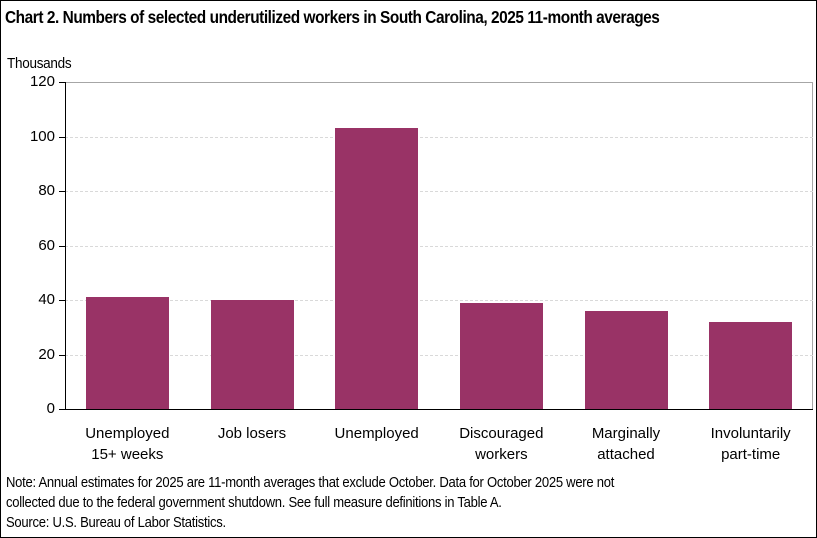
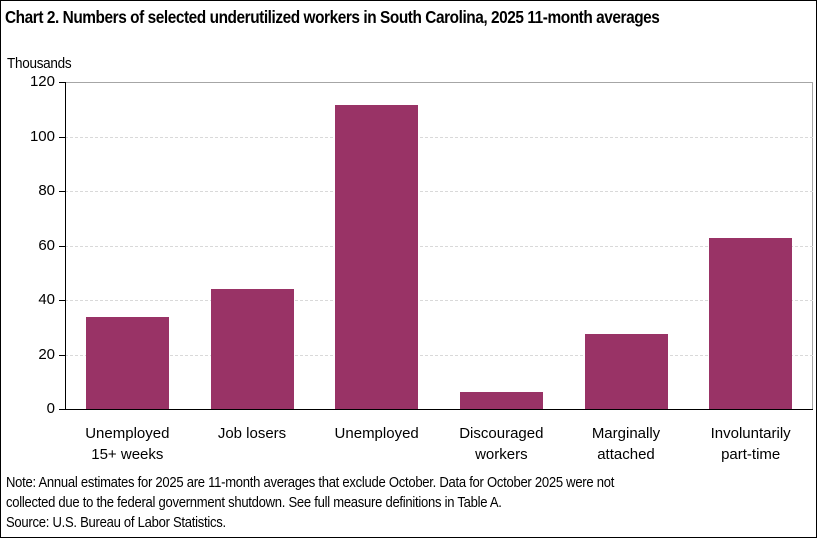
Unemployed 15+ weeks: 41 -> 34
Job losers: 40 -> 44
Unemployed: 103 -> 112
Discouraged workers: 39 -> 6
Marginally attached: 36 -> 28
Involuntarily part-time: 32 -> 63
